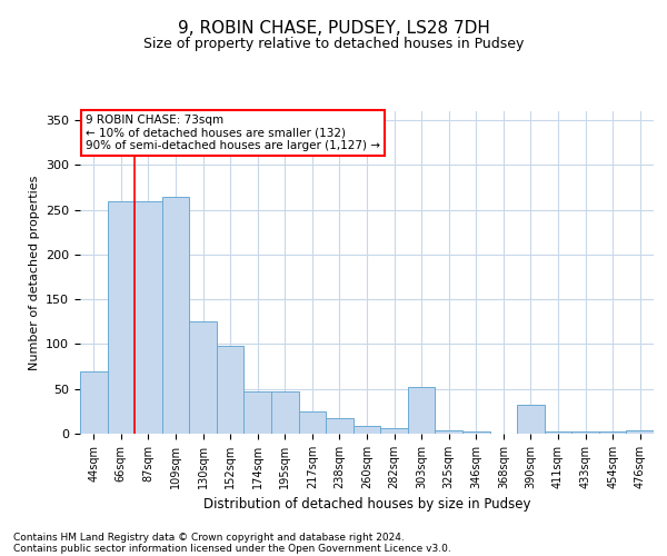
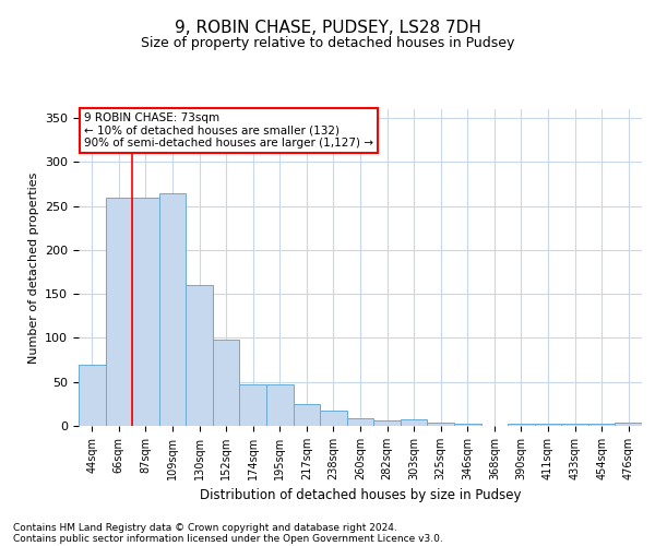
130sqm: 126 -> 160
303sqm: 52 -> 7
390sqm: 32 -> 3
